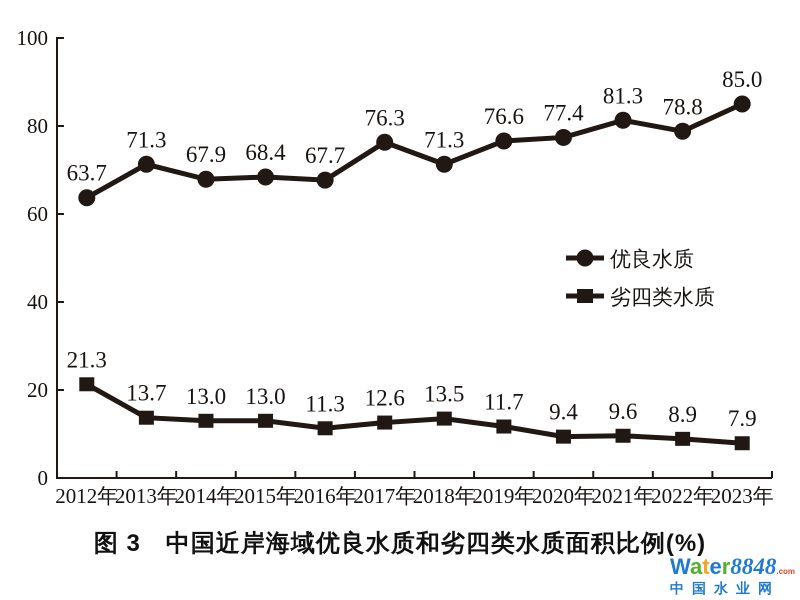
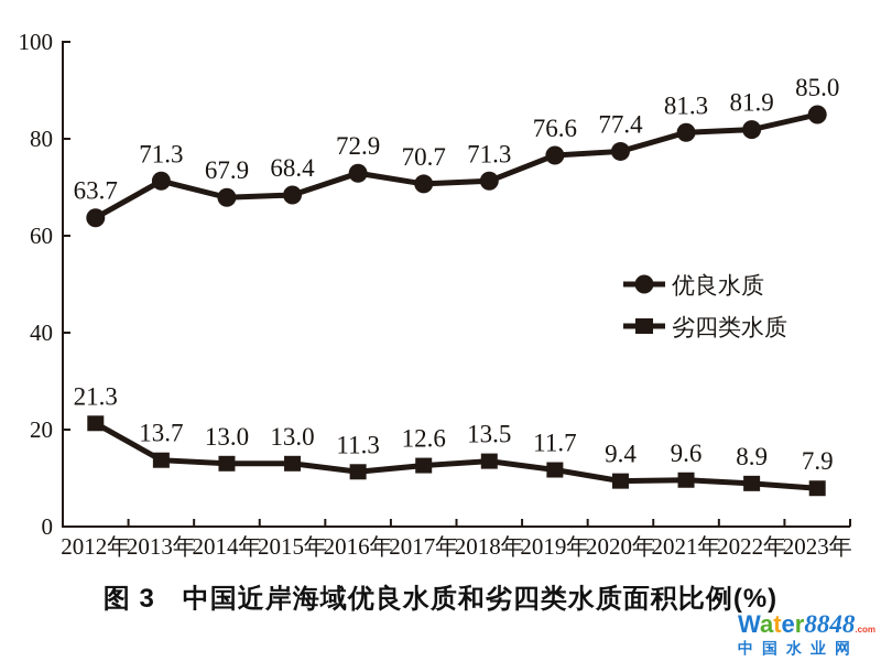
优良水质/2016年: 67.7 -> 72.9
优良水质/2017年: 76.3 -> 70.7
优良水质/2022年: 78.8 -> 81.9
